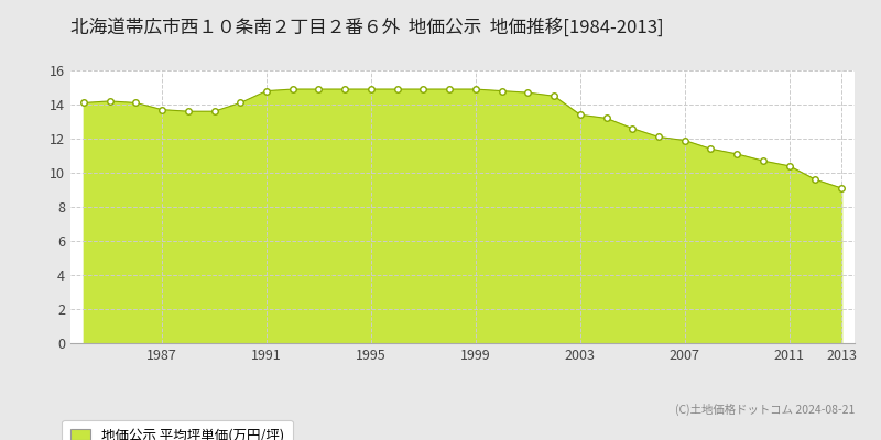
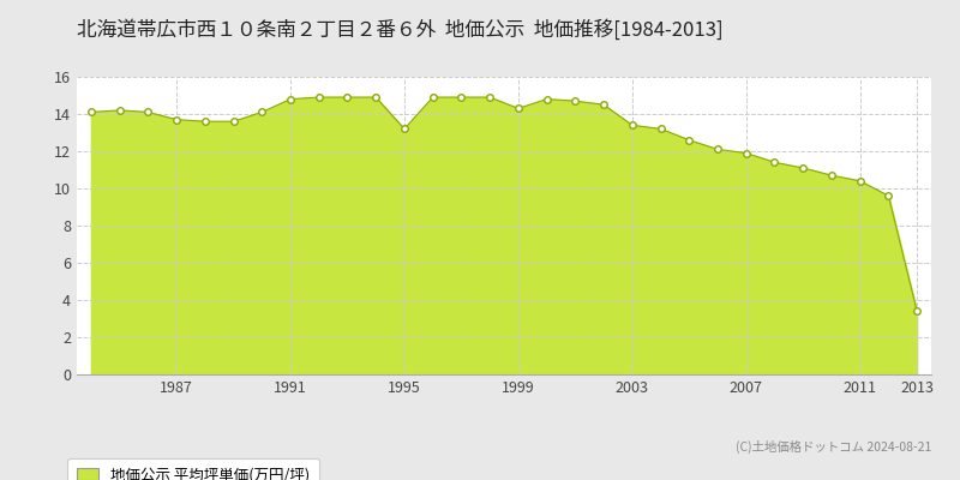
1995: 14.9 -> 13.2
1999: 14.9 -> 14.3
2013: 9.1 -> 3.4
